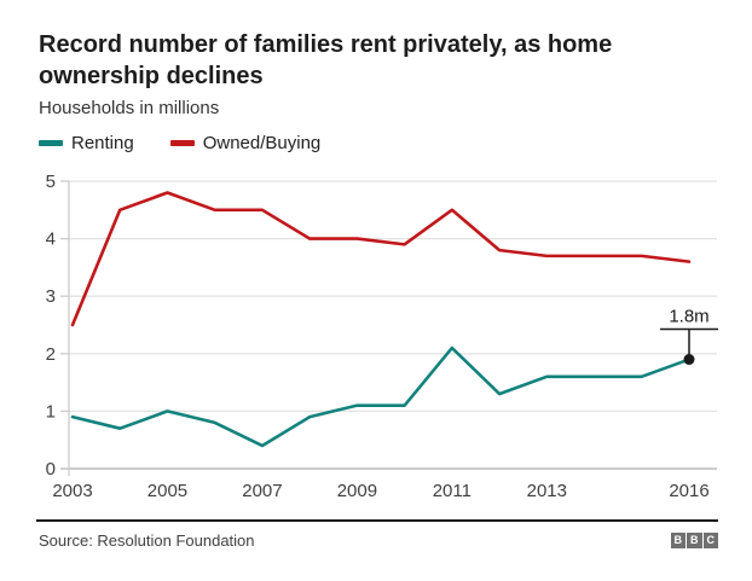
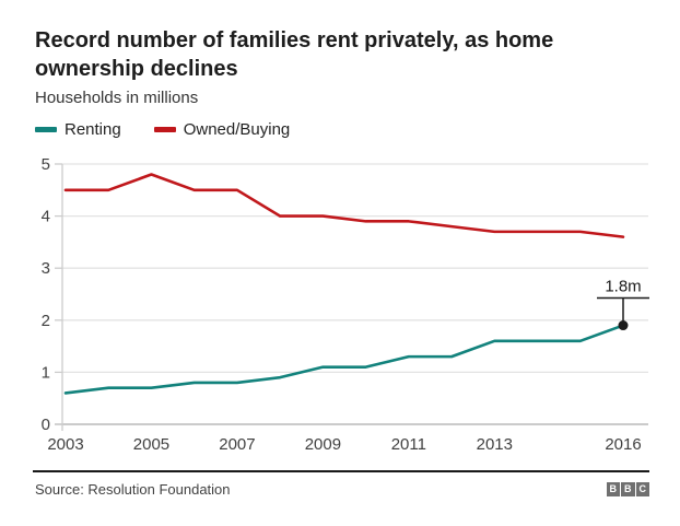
Renting/2003: 0.9 -> 0.6
Owned/Buying/2003: 2.5 -> 4.5
Renting/2005: 1.0 -> 0.7
Renting/2007: 0.4 -> 0.8
Renting/2011: 2.1 -> 1.3
Owned/Buying/2011: 4.5 -> 3.9
